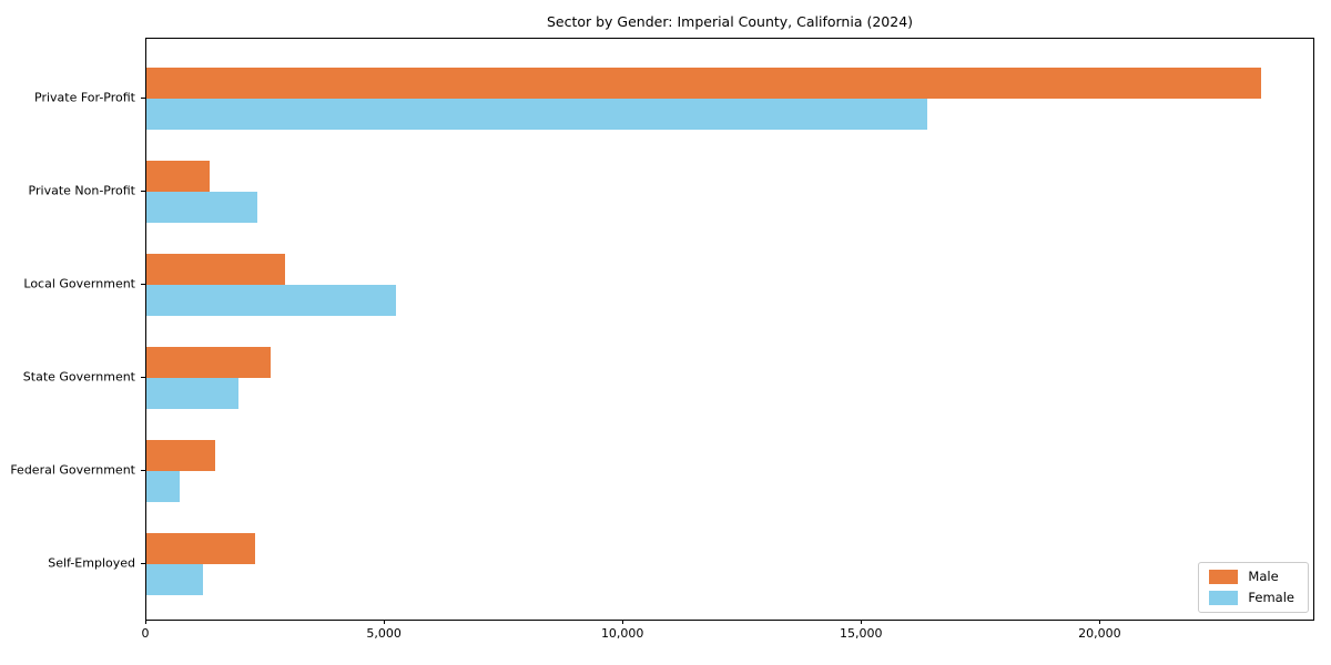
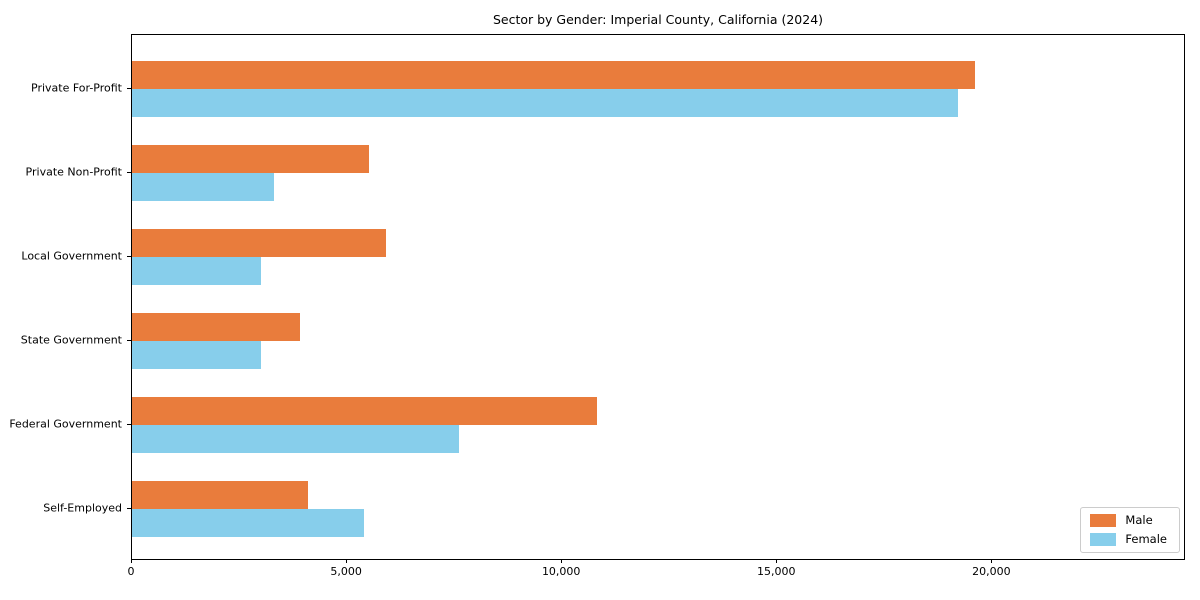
Male/Private For-Profit: 23400 -> 19600
Female/Private For-Profit: 16400 -> 19200
Male/Private Non-Profit: 1300 -> 5500
Female/Private Non-Profit: 2300 -> 3300
Male/Local Government: 2900 -> 5900
Female/Local Government: 5200 -> 3000
Male/State Government: 2600 -> 3900
Female/State Government: 1900 -> 3000
Male/Federal Government: 1400 -> 10800
Female/Federal Government: 700 -> 7600
Male/Self-Employed: 2300 -> 4100
Female/Self-Employed: 1200 -> 5400
